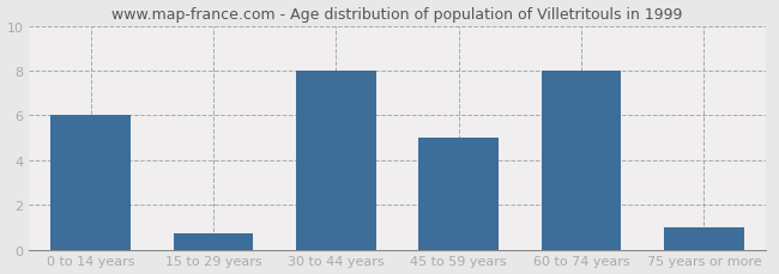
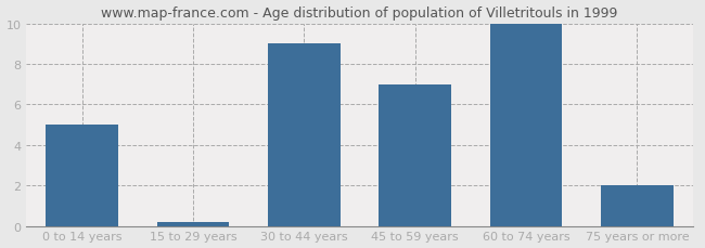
0 to 14 years: 6.0 -> 5.0
15 to 29 years: 0.7 -> 0.2
30 to 44 years: 8.0 -> 9.0
45 to 59 years: 5.0 -> 7.0
60 to 74 years: 8.0 -> 10.0
75 years or more: 1.0 -> 2.0
